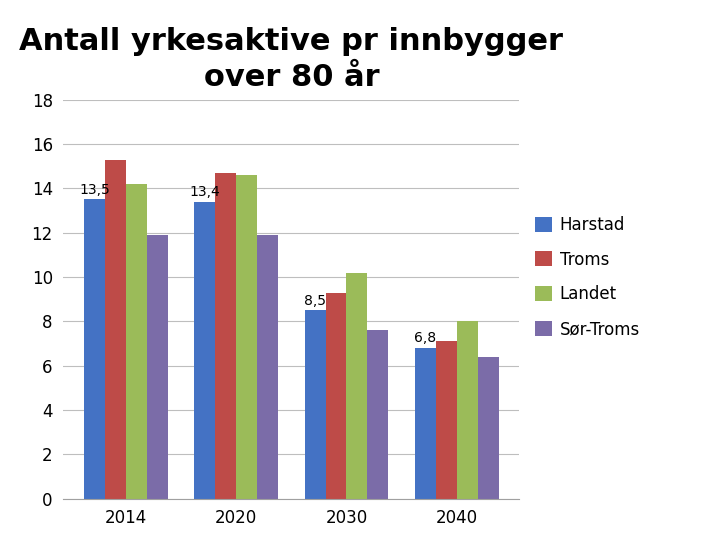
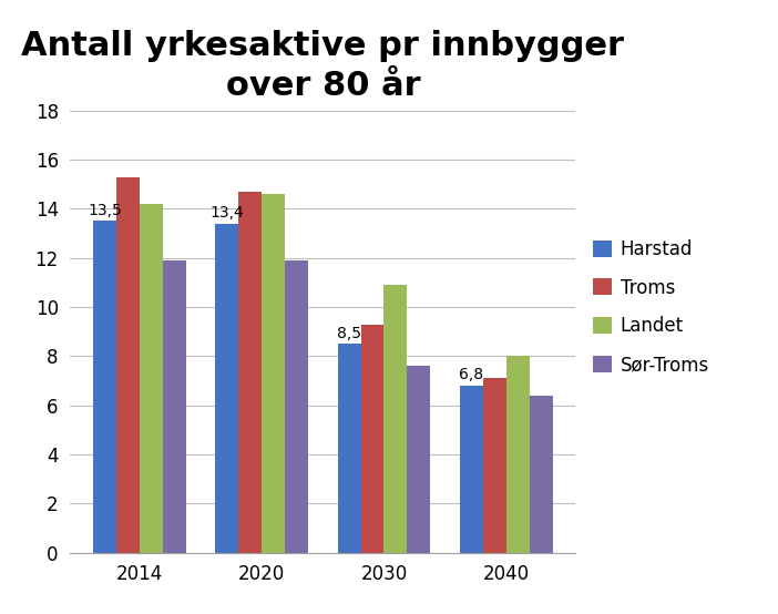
Landet/2030: 10.2 -> 10.9
